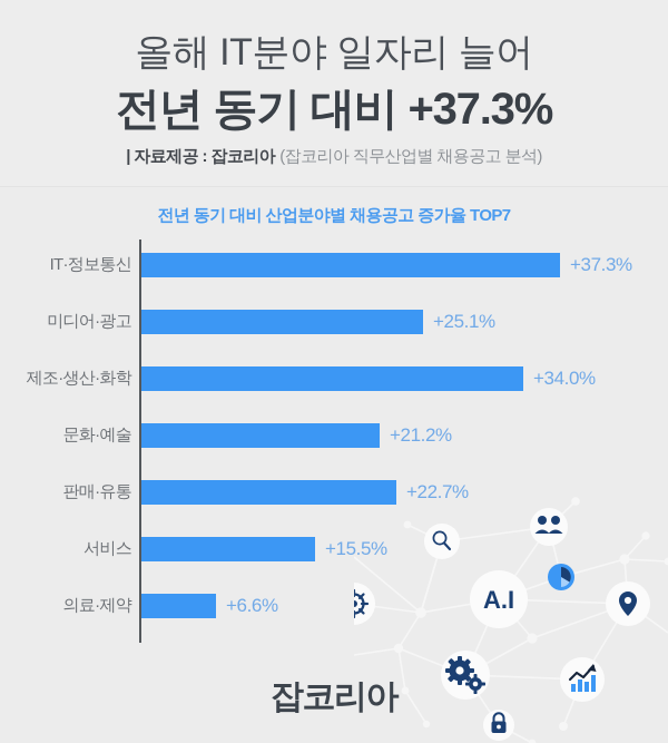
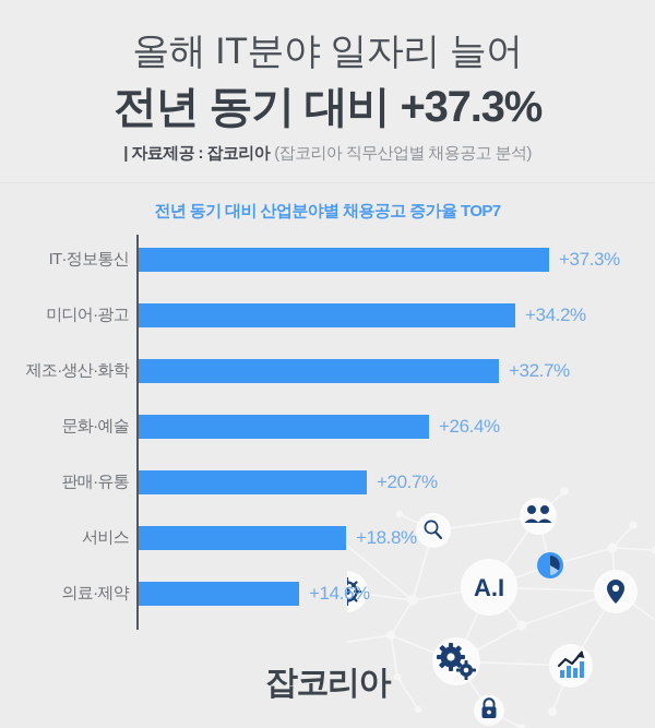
미디어·광고: +25.1% -> +34.2%
제조·생산·화학: +34.0% -> +32.7%
문화·예술: +21.2% -> +26.4%
판매·유통: +22.7% -> +20.7%
서비스: +15.5% -> +18.8%
의료·제약: +6.6% -> +14.6%
